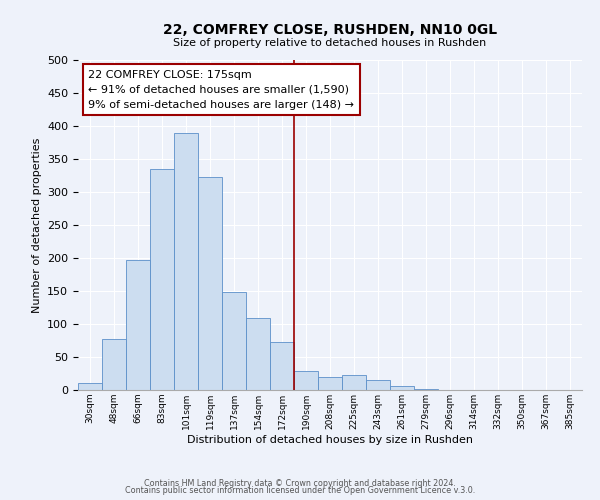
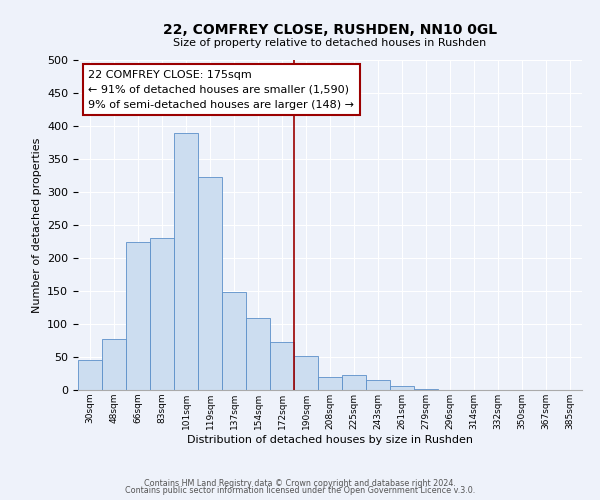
30sqm: 10 -> 46
66sqm: 197 -> 224
83sqm: 335 -> 230
190sqm: 29 -> 52
